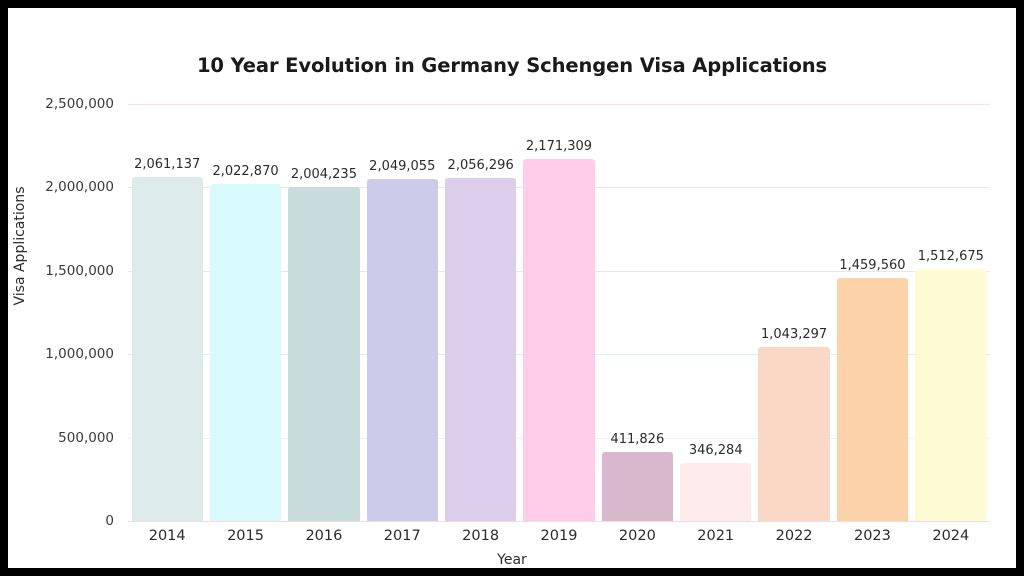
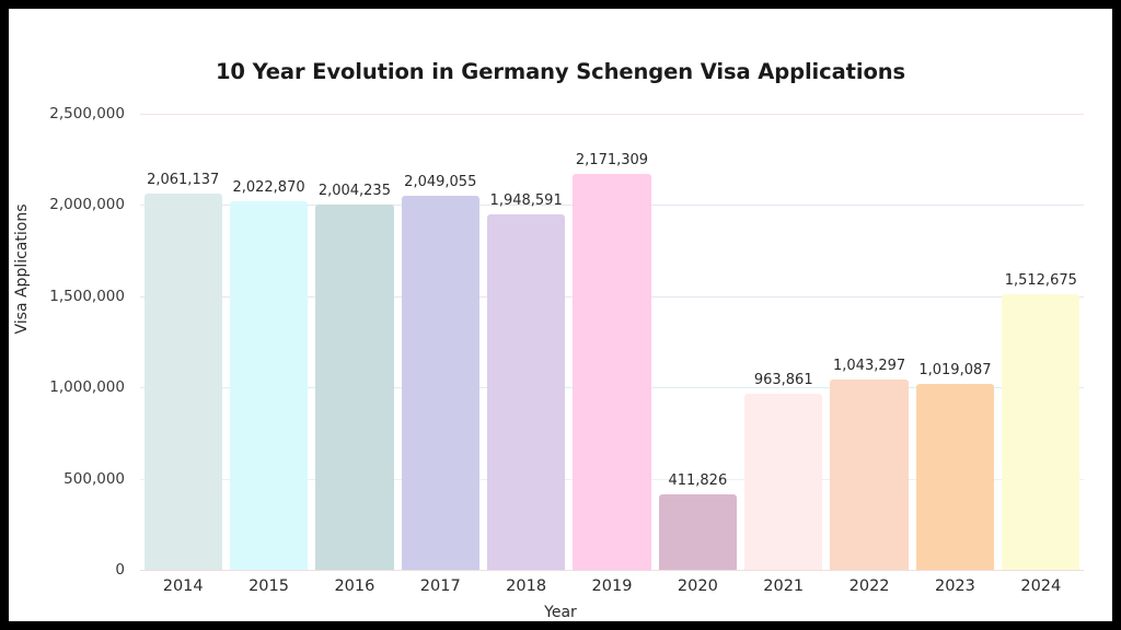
2018: 2,056,296 -> 1,948,591
2021: 346,284 -> 963,861
2023: 1,459,560 -> 1,019,087
